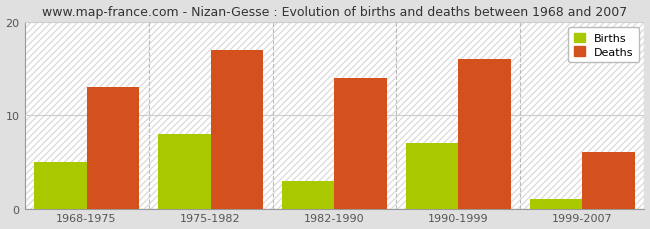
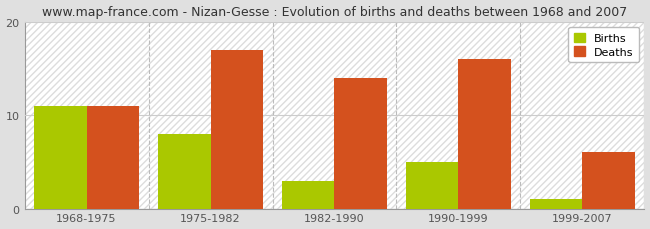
Births/1968-1975: 5 -> 11
Deaths/1968-1975: 13 -> 11
Births/1990-1999: 7 -> 5
